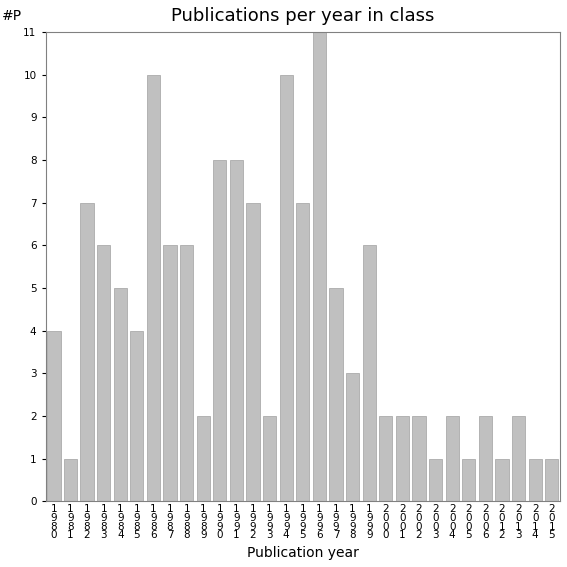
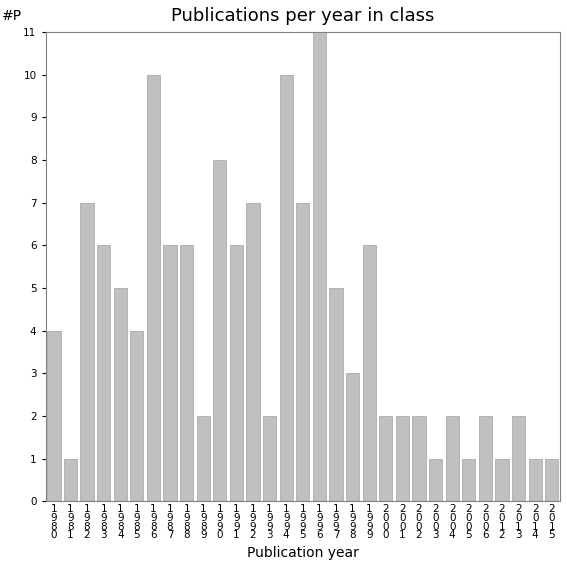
1 9 9 1: 8 -> 6
